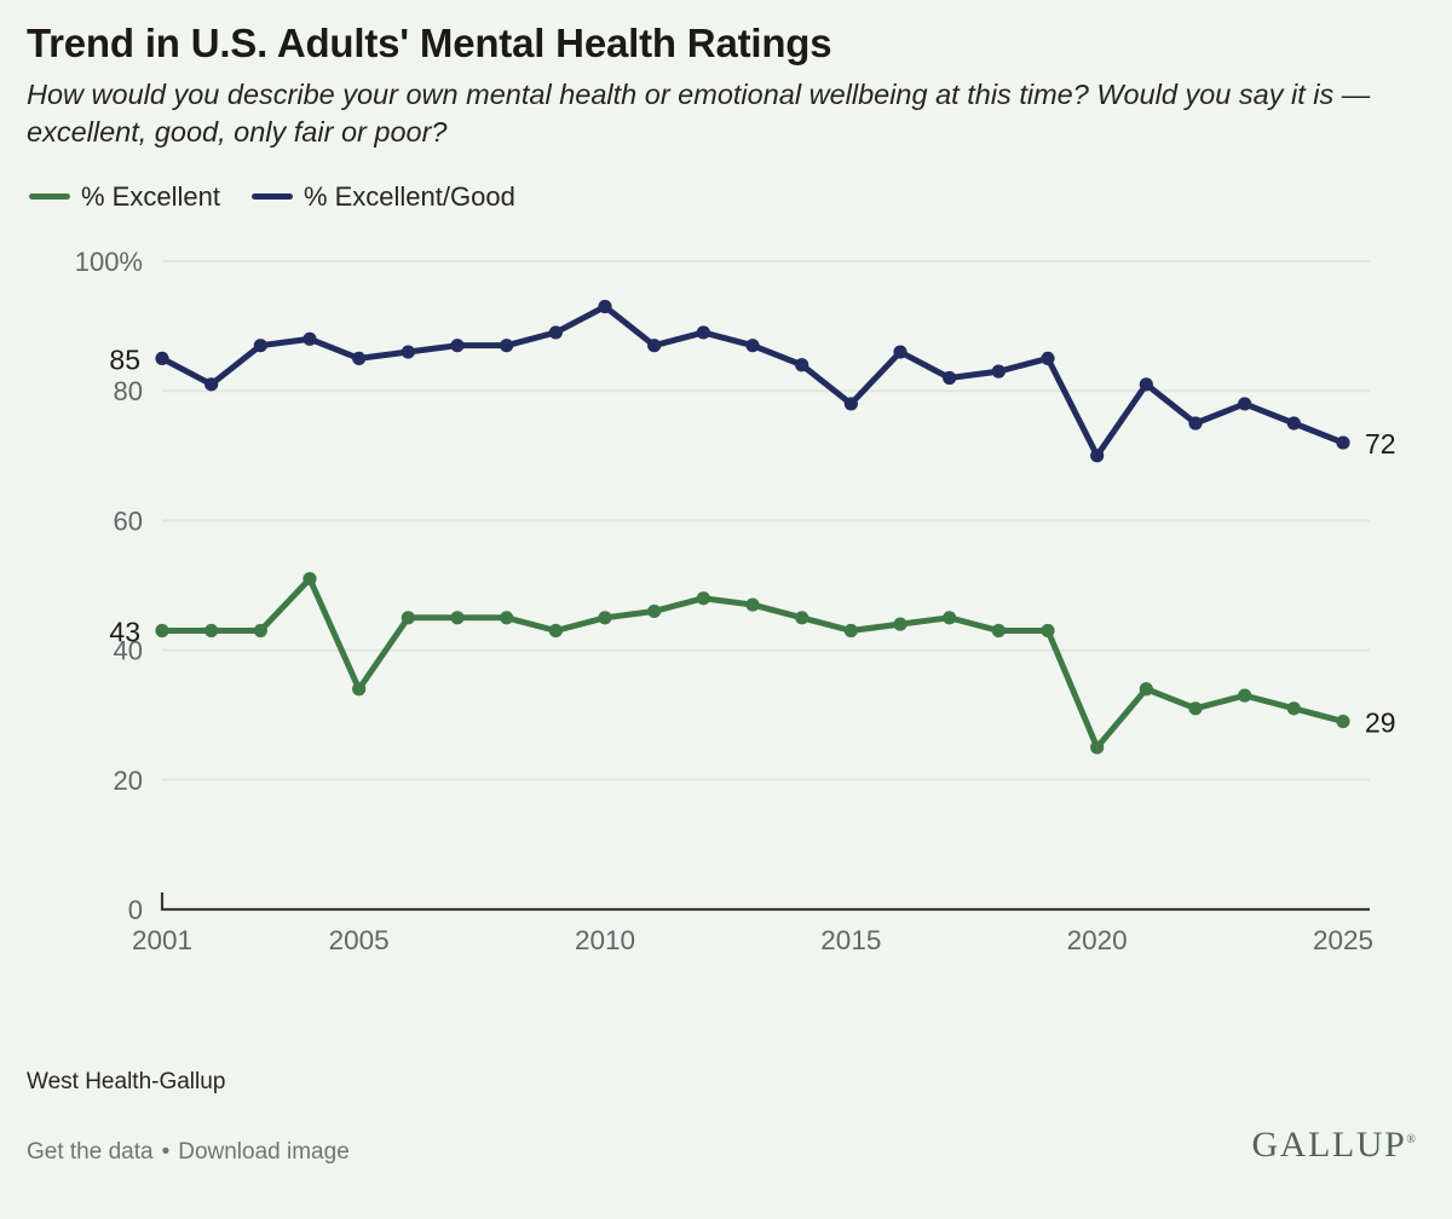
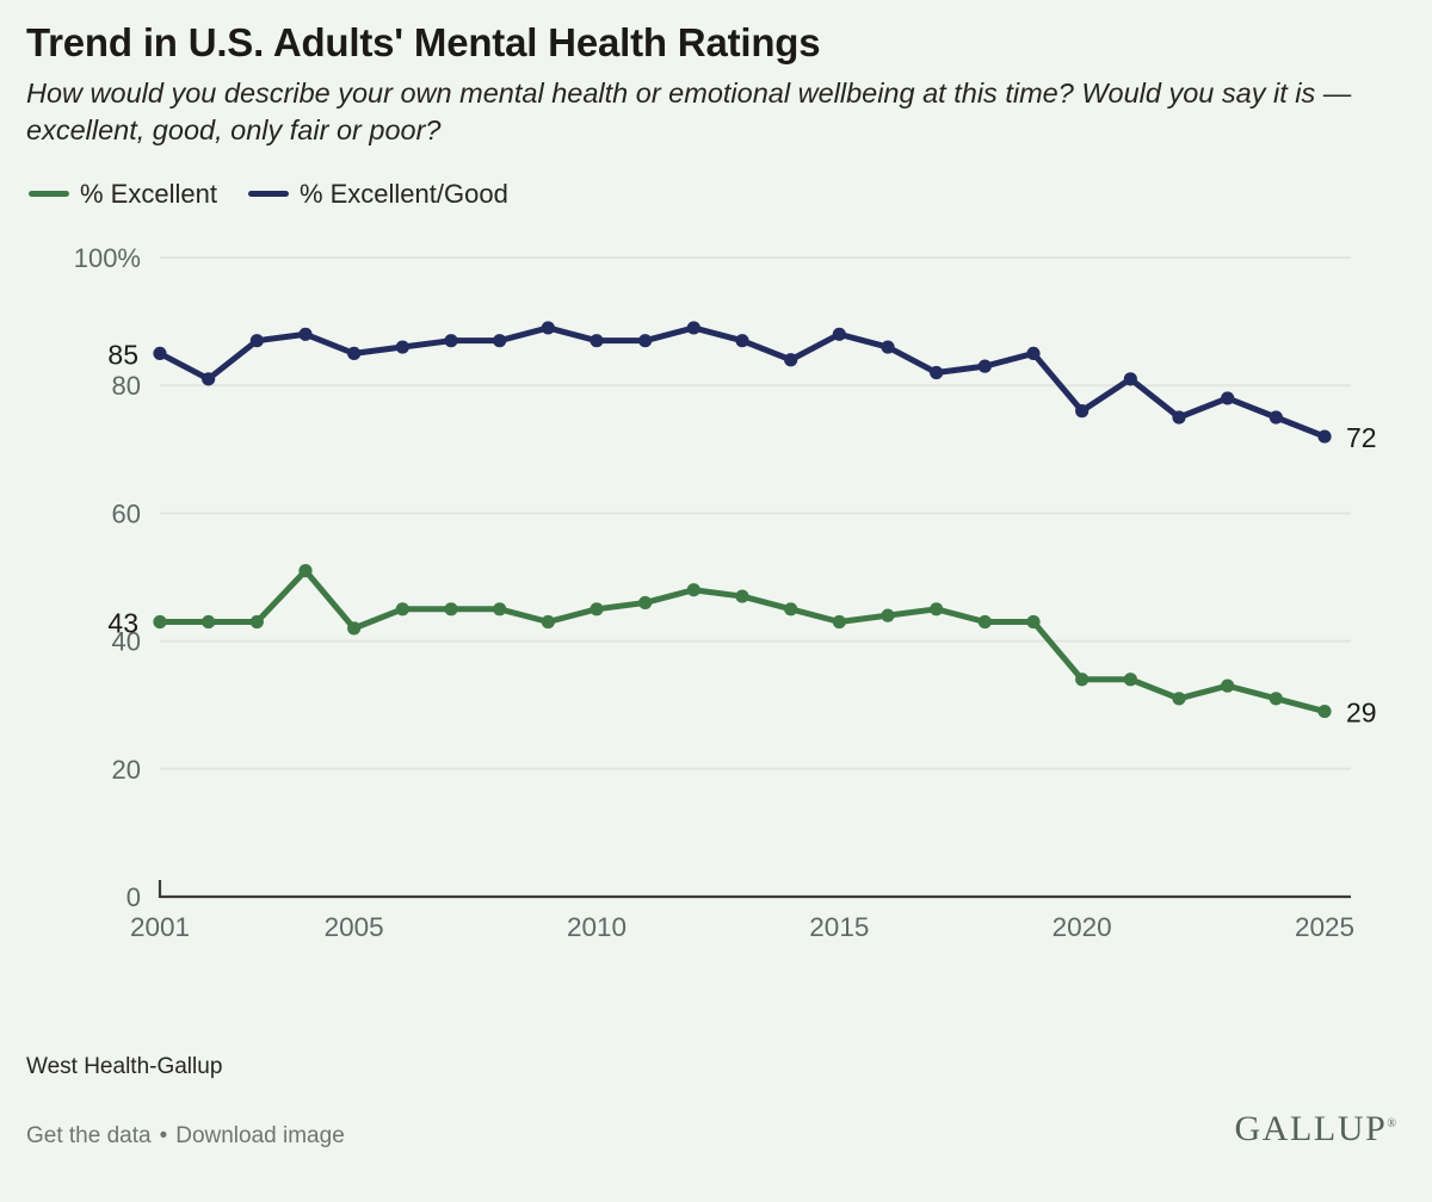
% Excellent/2005: 34 -> 42
% Excellent/Good/2010: 93 -> 87
% Excellent/Good/2015: 78 -> 88
% Excellent/Good/2020: 70 -> 76
% Excellent/2020: 25 -> 34
